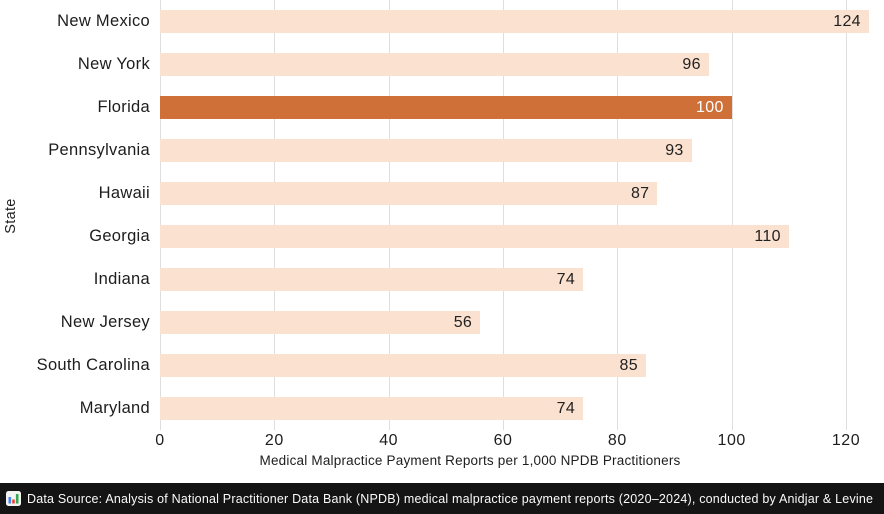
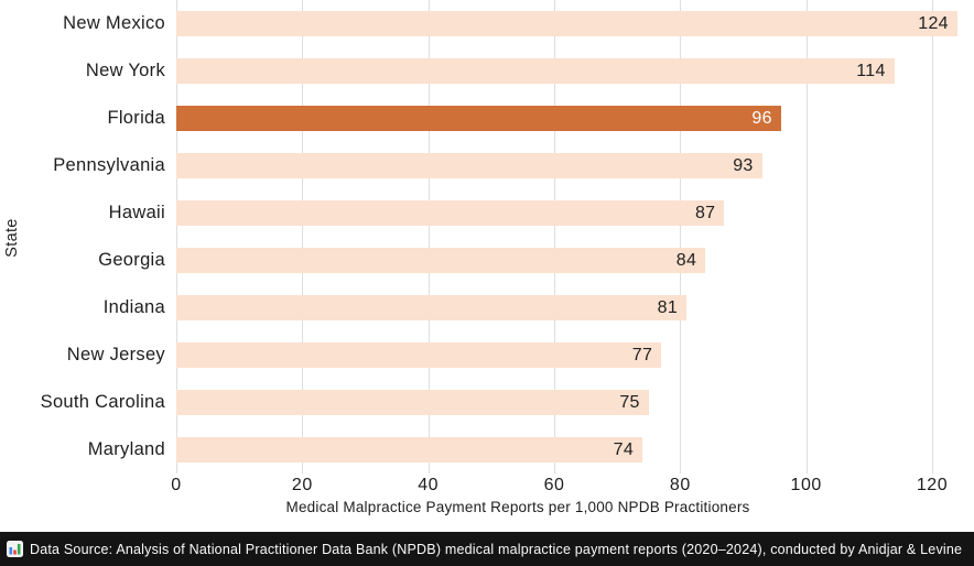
New York: 96 -> 114
Florida: 100 -> 96
Georgia: 110 -> 84
Indiana: 74 -> 81
New Jersey: 56 -> 77
South Carolina: 85 -> 75
